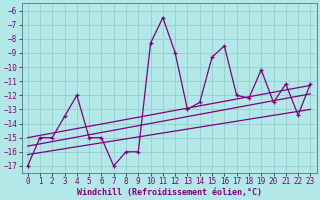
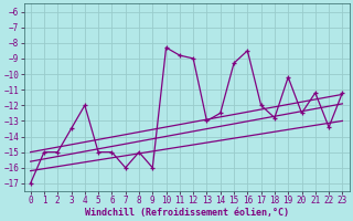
7: -17.0 -> -16.0
8: -16.0 -> -15.0
11: -6.5 -> -8.8
18: -12.2 -> -12.8
